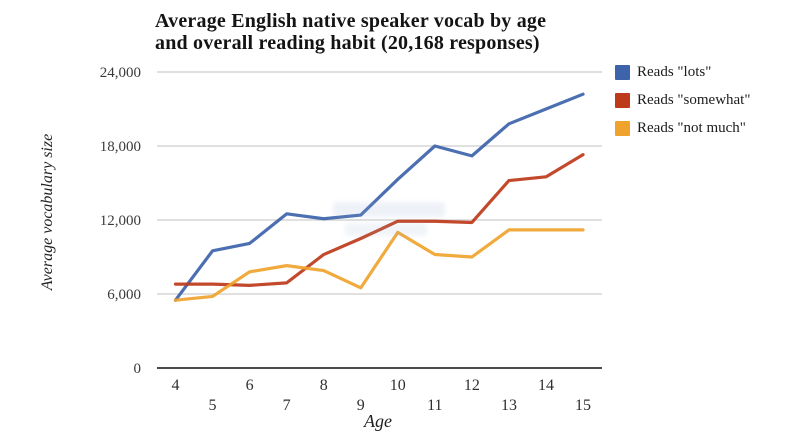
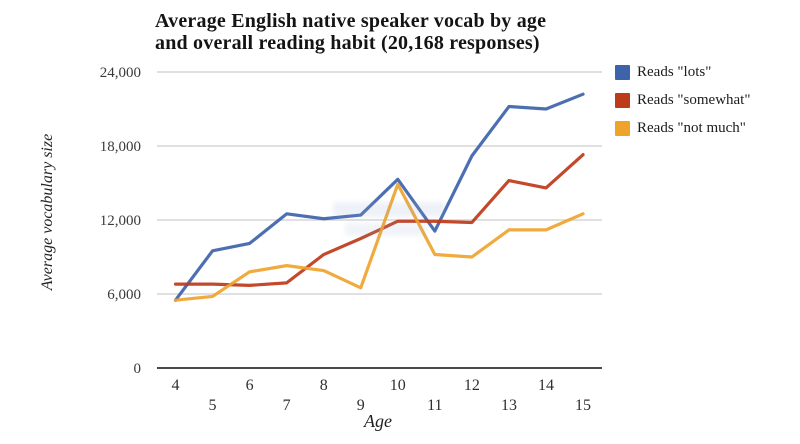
Reads "not much"/10: 11000 -> 14900
Reads "lots"/11: 18000 -> 11100
Reads "lots"/13: 19800 -> 21200
Reads "somewhat"/14: 15500 -> 14600
Reads "not much"/15: 11200 -> 12500
